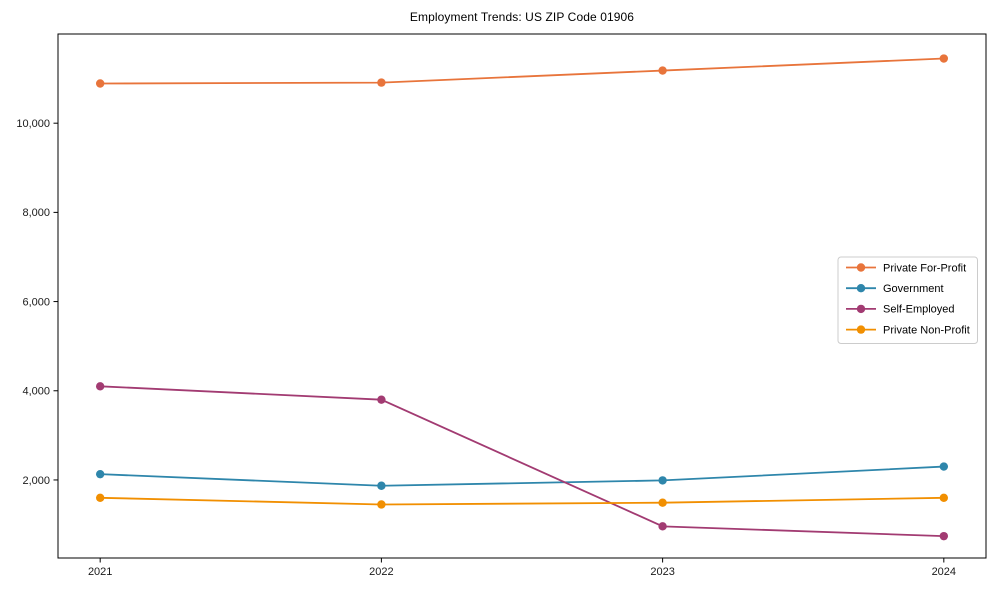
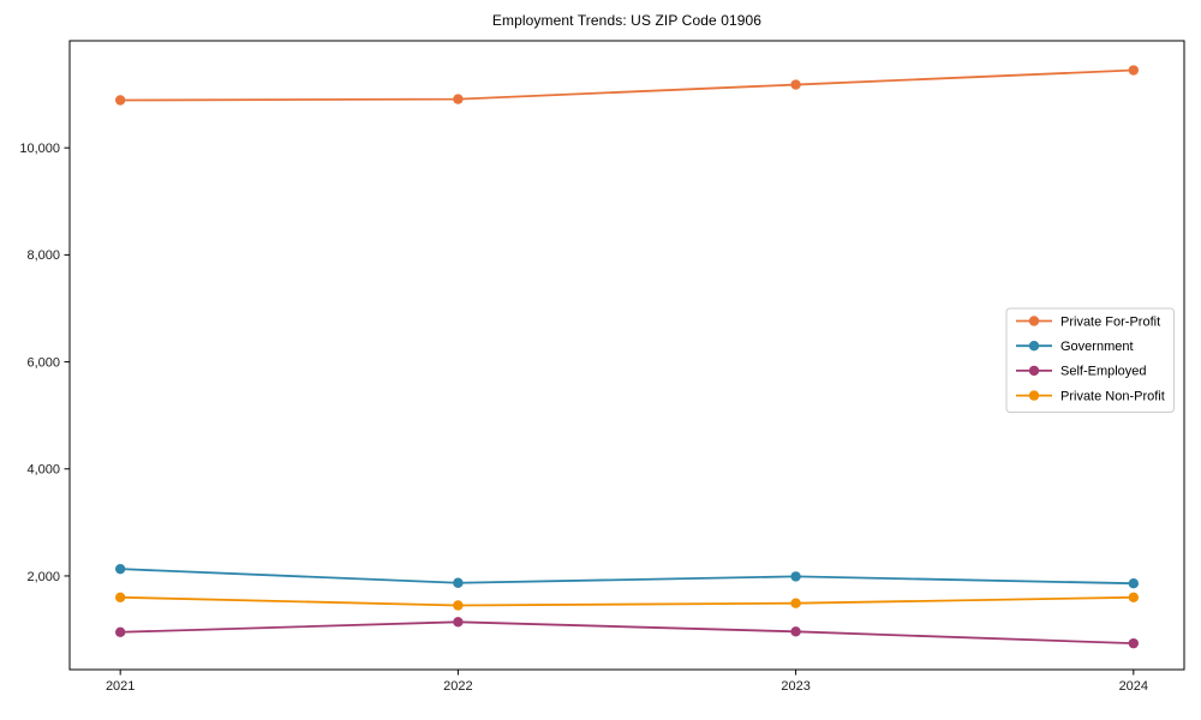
Self-Employed/2021: 4100 -> 1000
Self-Employed/2022: 3800 -> 1100
Government/2024: 2300 -> 1900
